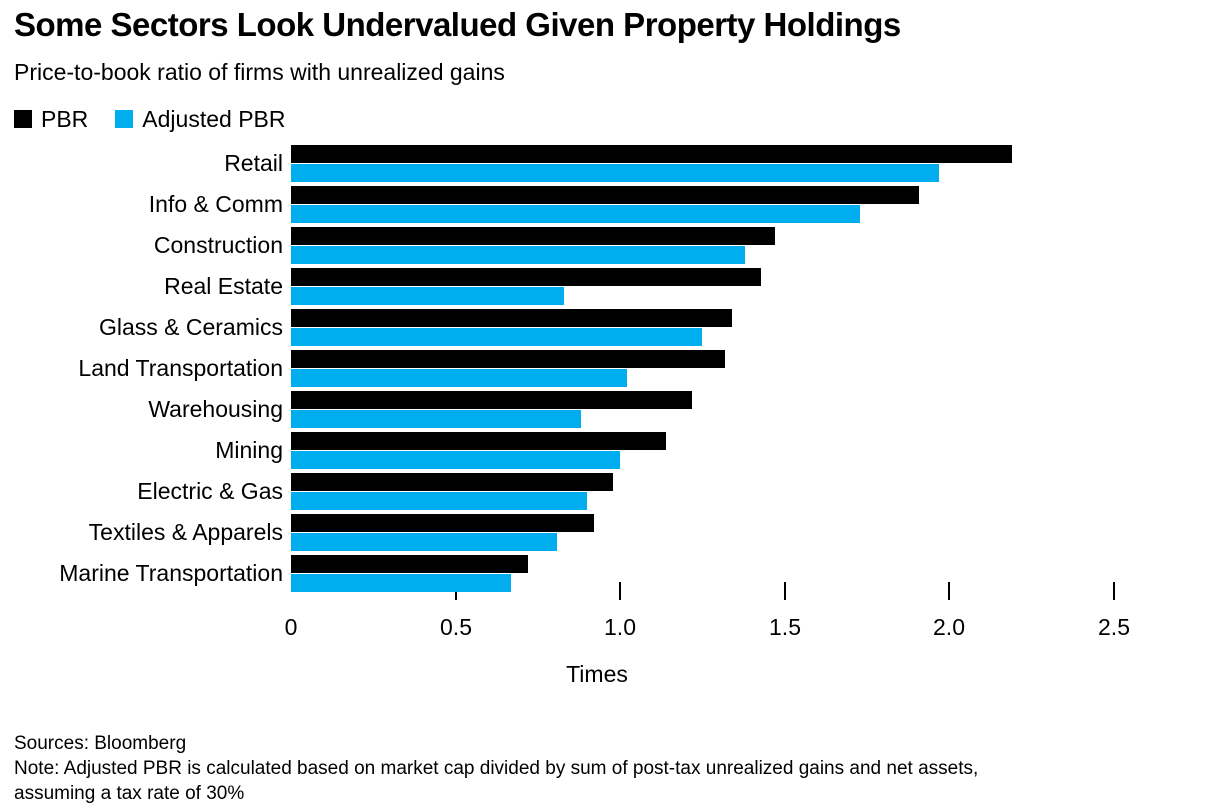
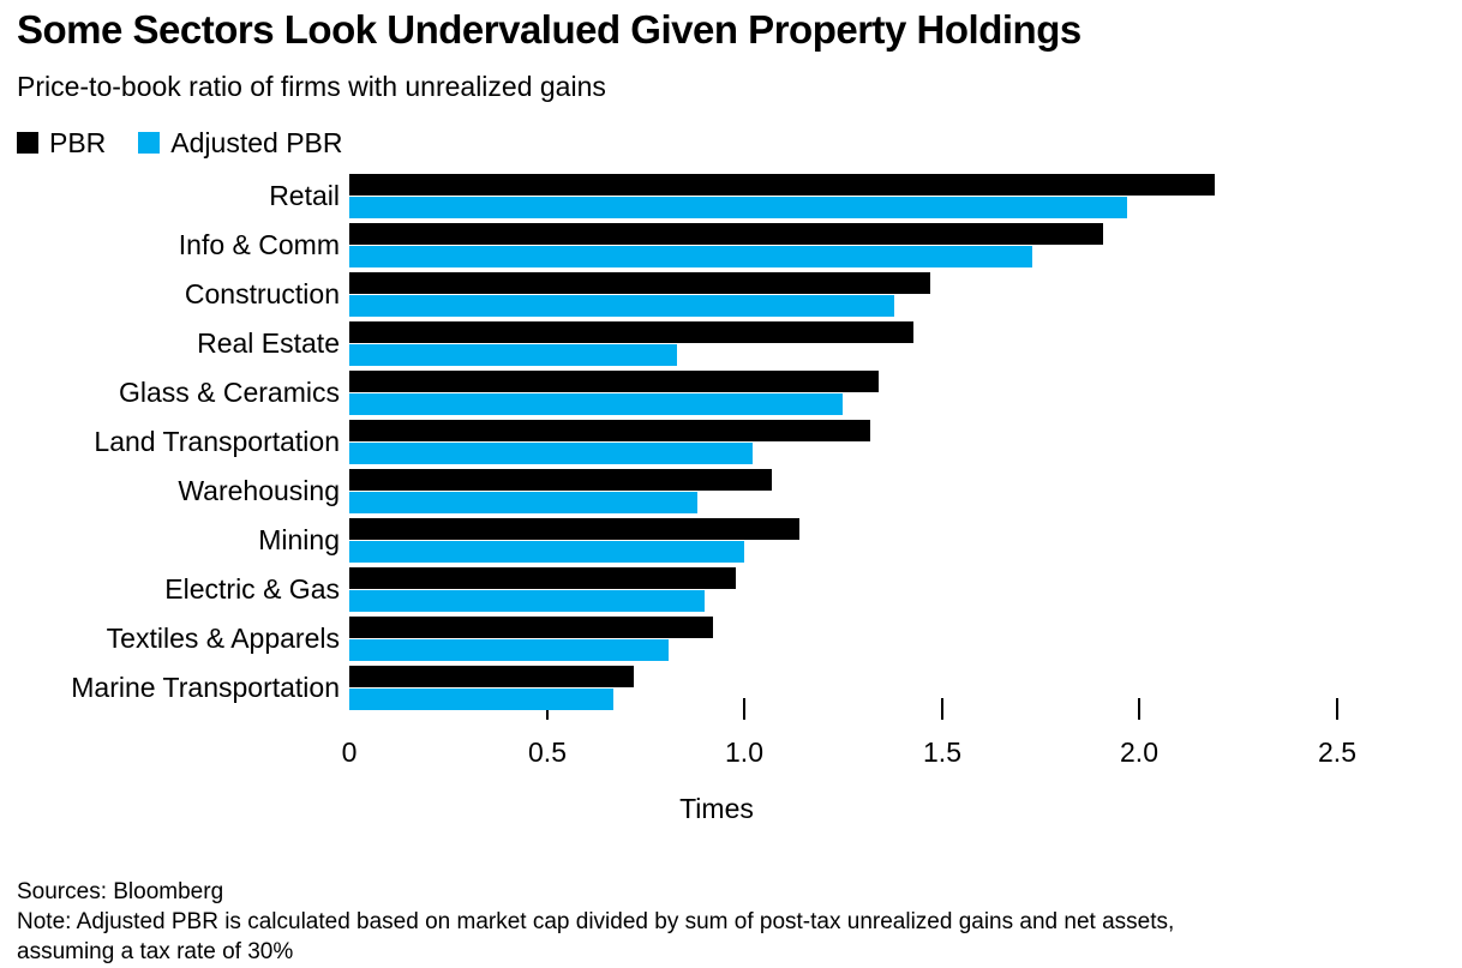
PBR/Warehousing: 1.22 -> 1.07
